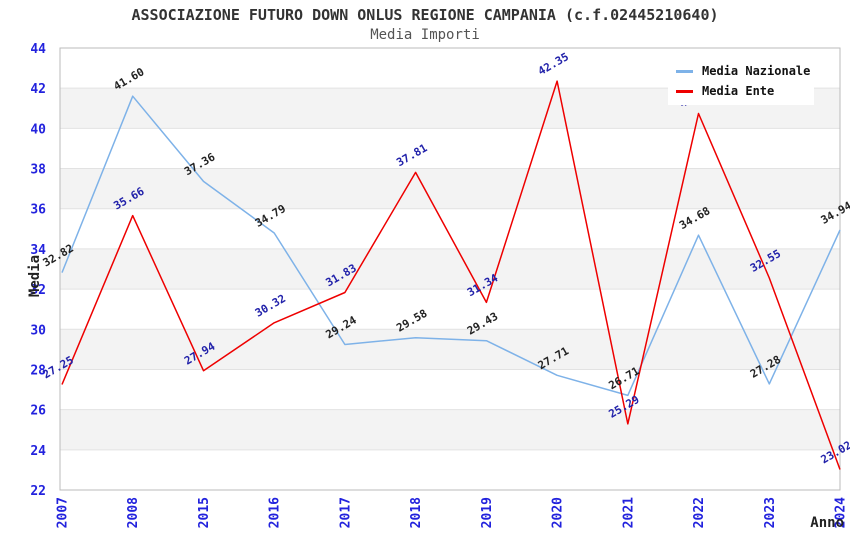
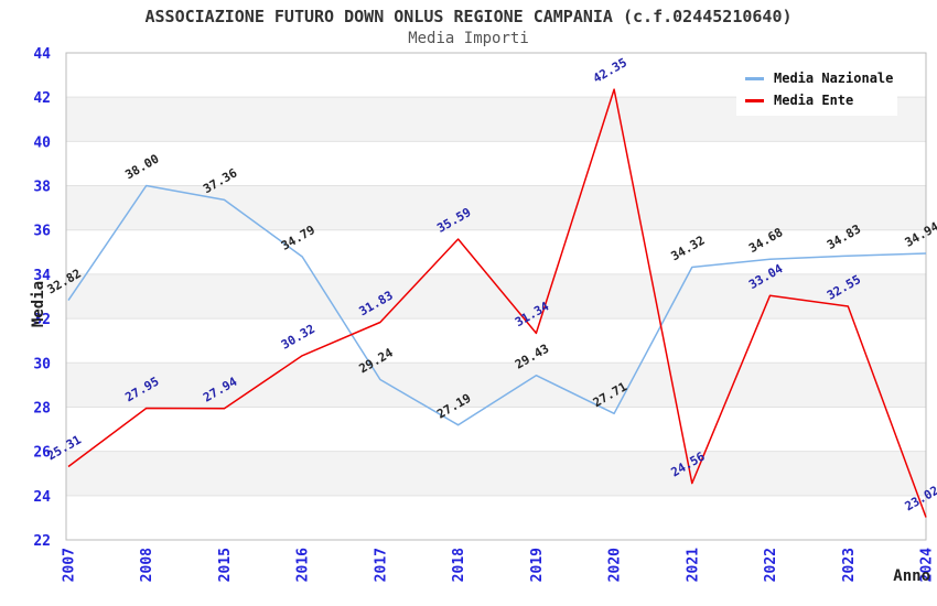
Media Ente/2007: 27.25 -> 25.31
Media Nazionale/2008: 41.60 -> 38.00
Media Ente/2008: 35.66 -> 27.95
Media Nazionale/2018: 29.58 -> 27.19
Media Ente/2018: 37.81 -> 35.59
Media Nazionale/2021: 26.71 -> 34.32
Media Ente/2021: 25.29 -> 24.56
Media Ente/2022: 40.74 -> 33.04
Media Nazionale/2023: 27.28 -> 34.83
